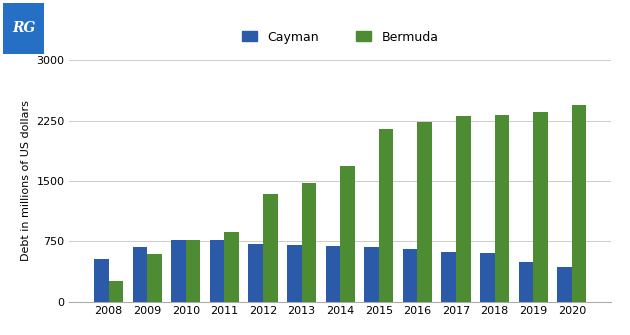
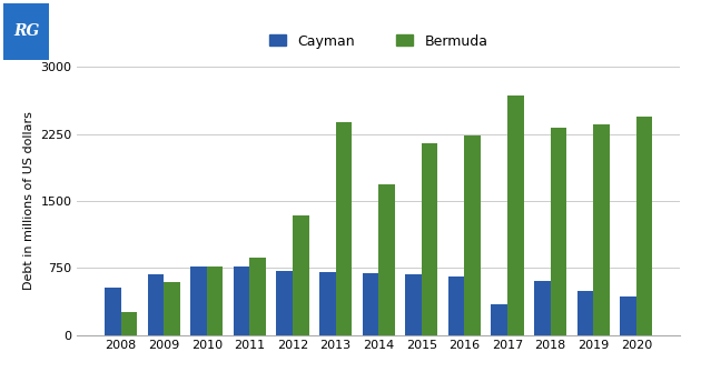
Bermuda/2013: 1480 -> 2380
Cayman/2017: 620 -> 340
Bermuda/2017: 2310 -> 2680
